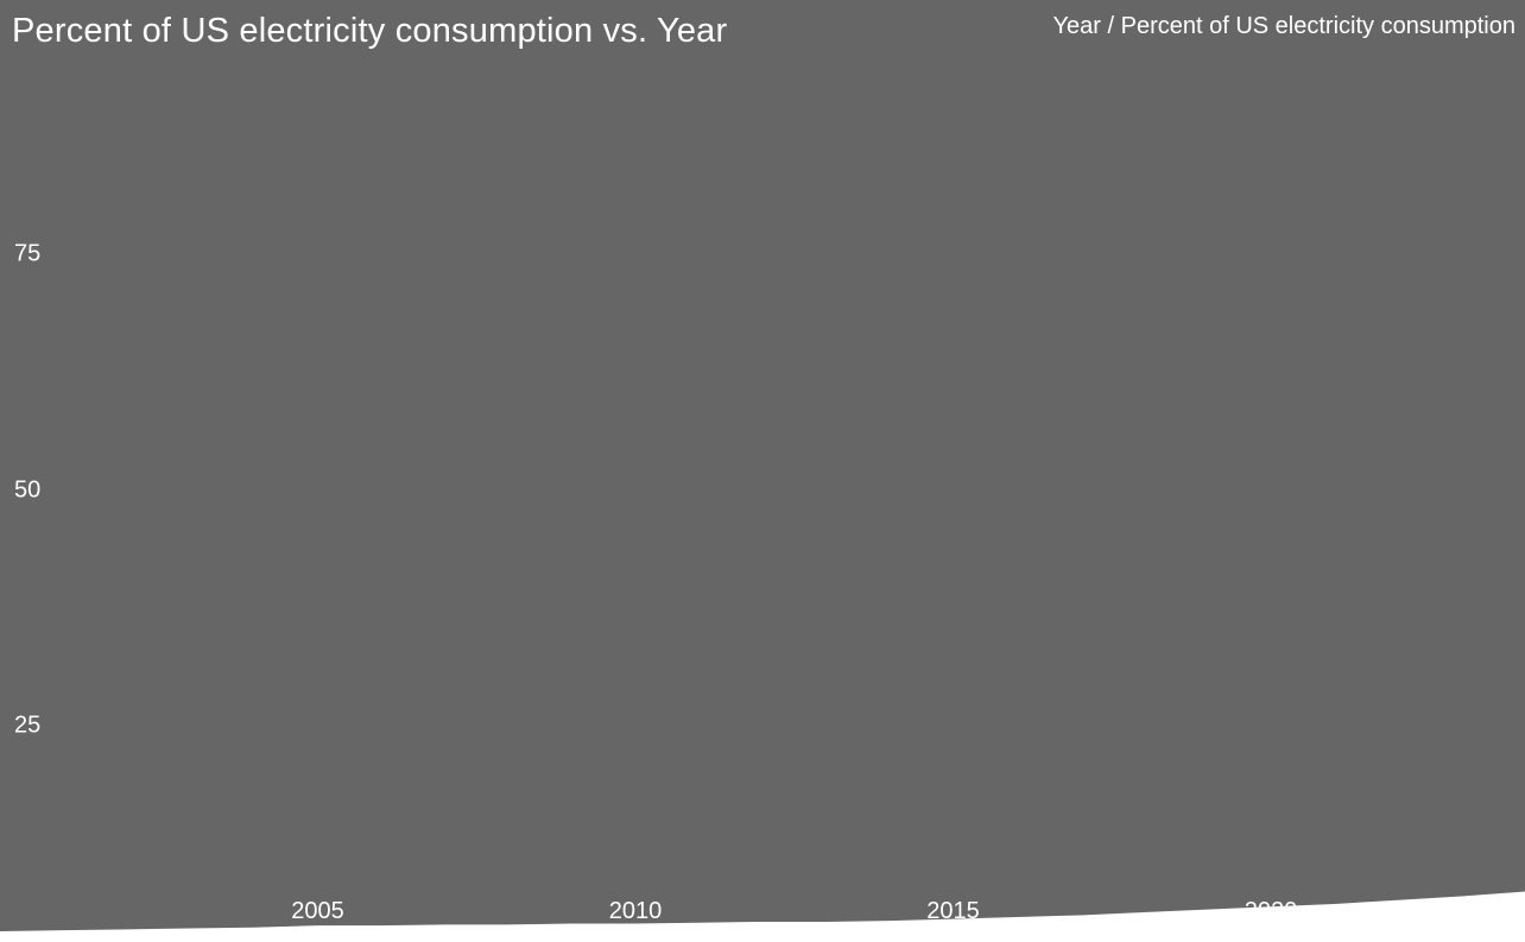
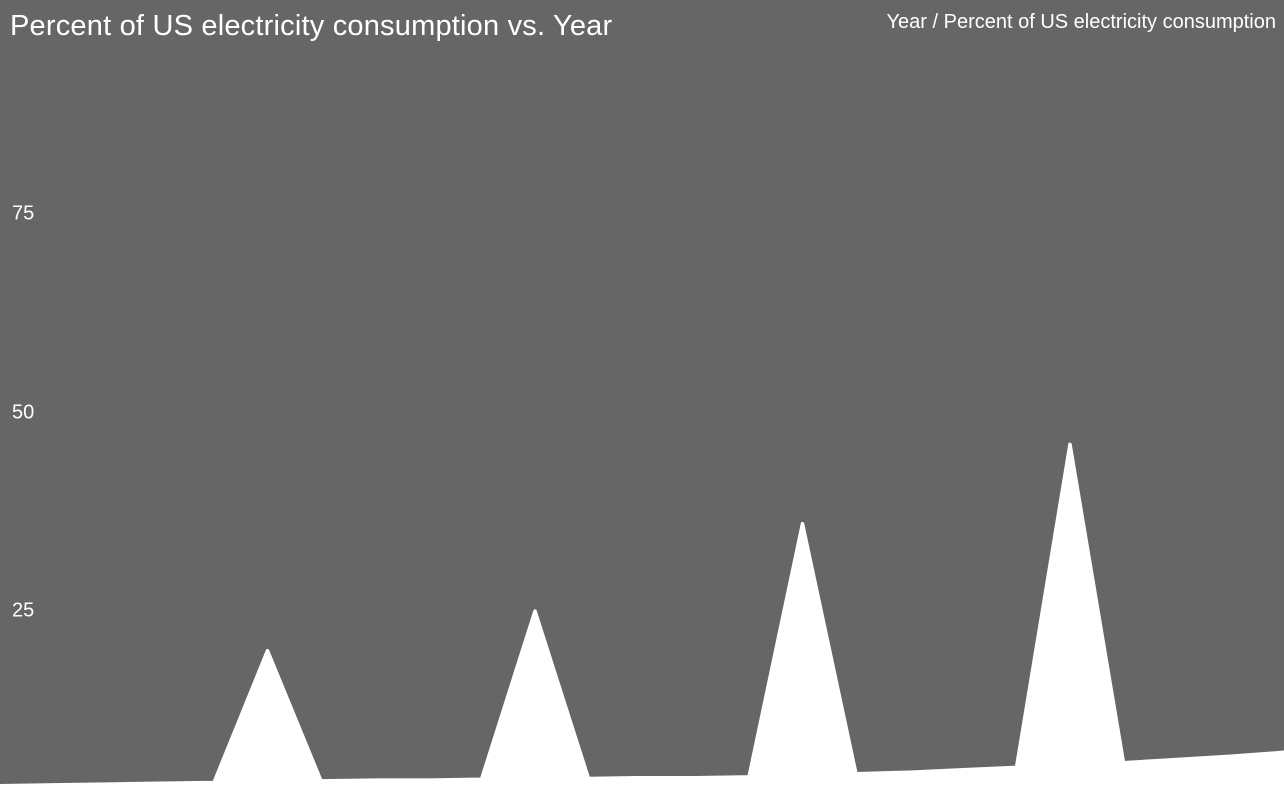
2005: 4 -> 20
2010: 4 -> 25
2015: 4 -> 36
2020: 6 -> 46
